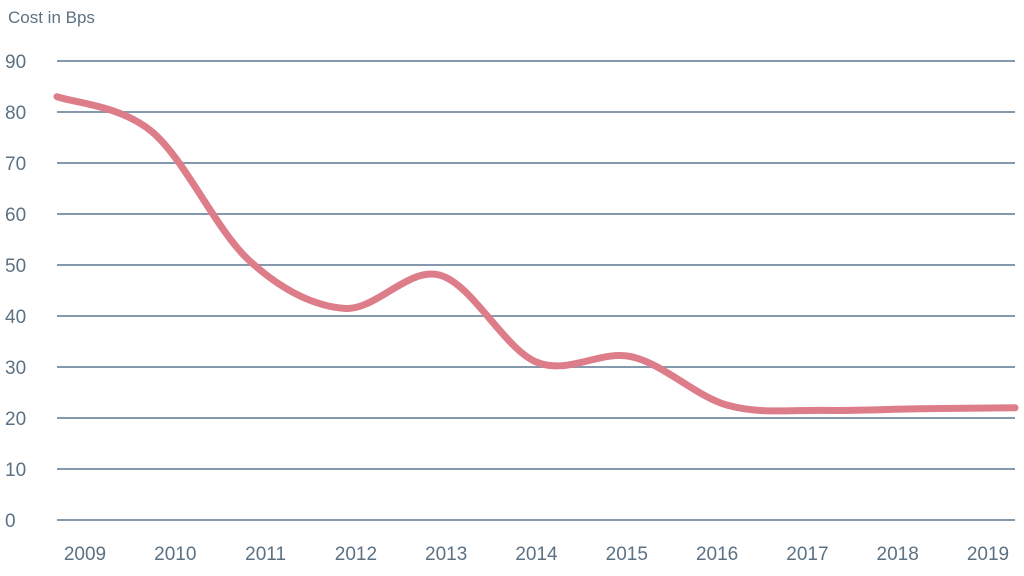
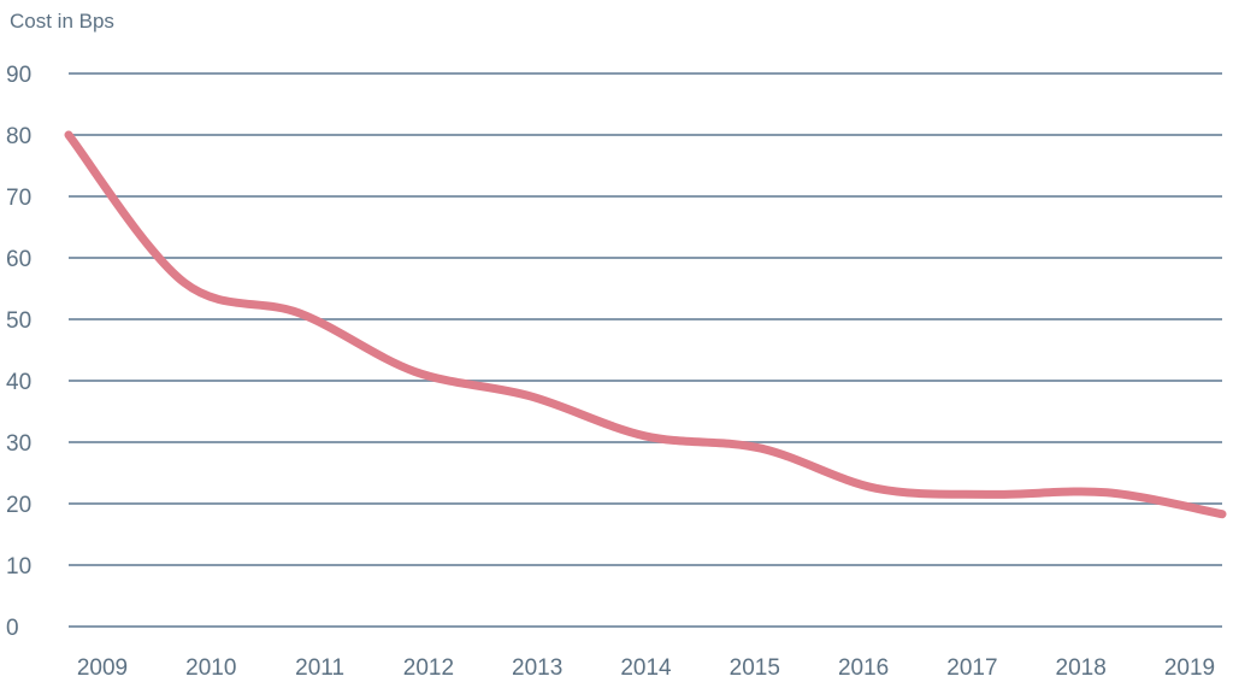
2009: 83 -> 80
2010: 76 -> 56
2013: 48 -> 38
2015: 32 -> 29
2019: 22 -> 18
